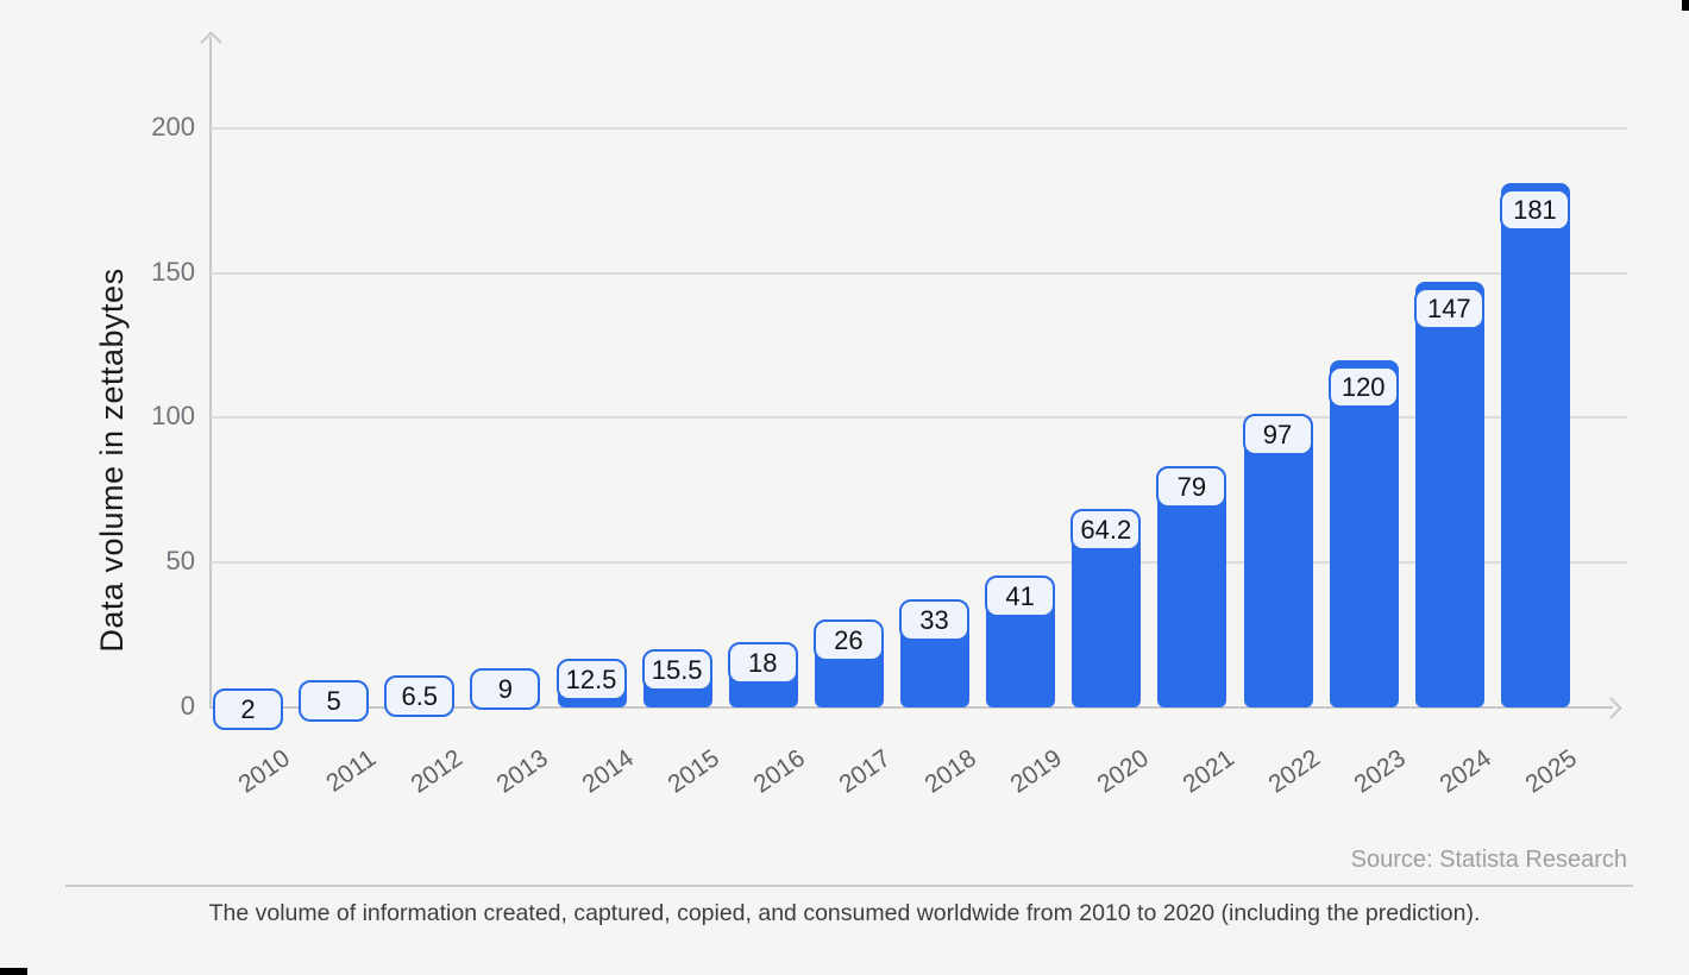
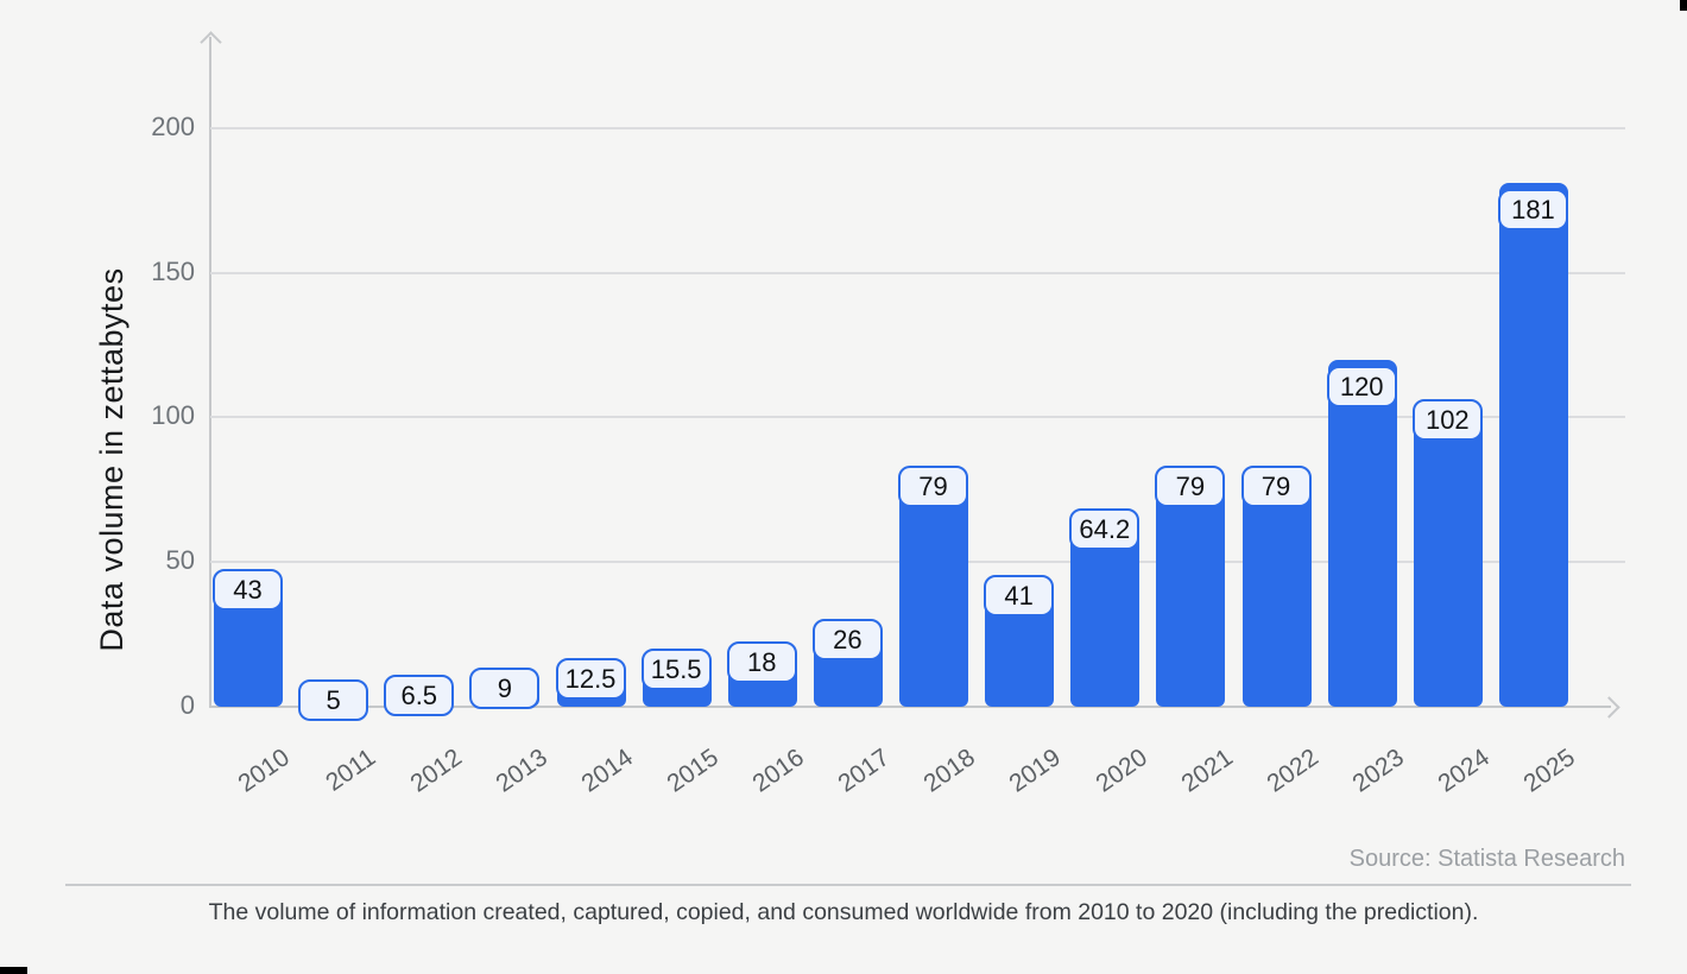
2010: 2 -> 43
2018: 33 -> 79
2022: 97 -> 79
2024: 147 -> 102
